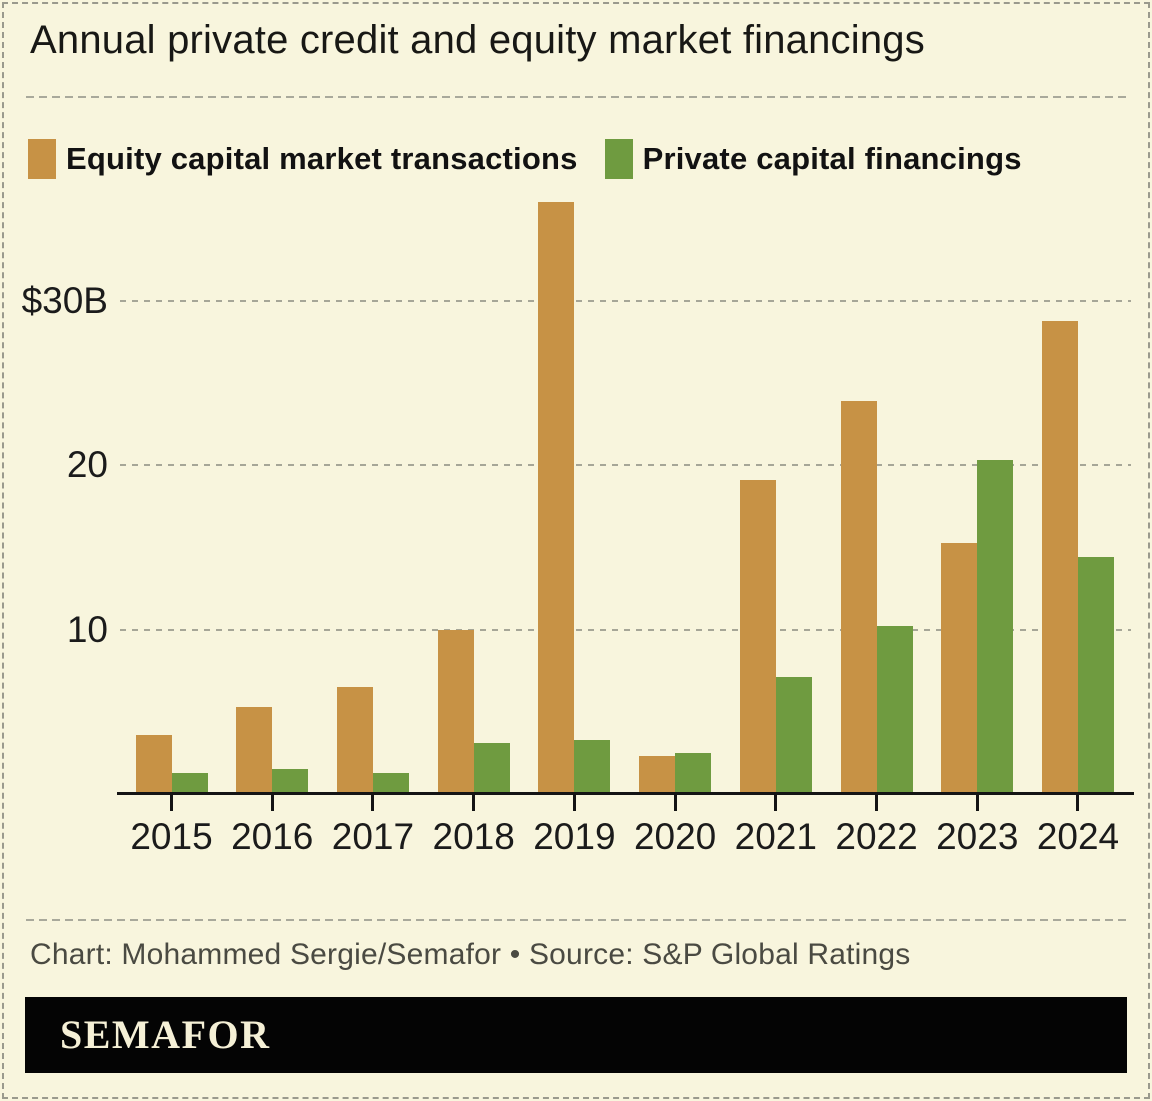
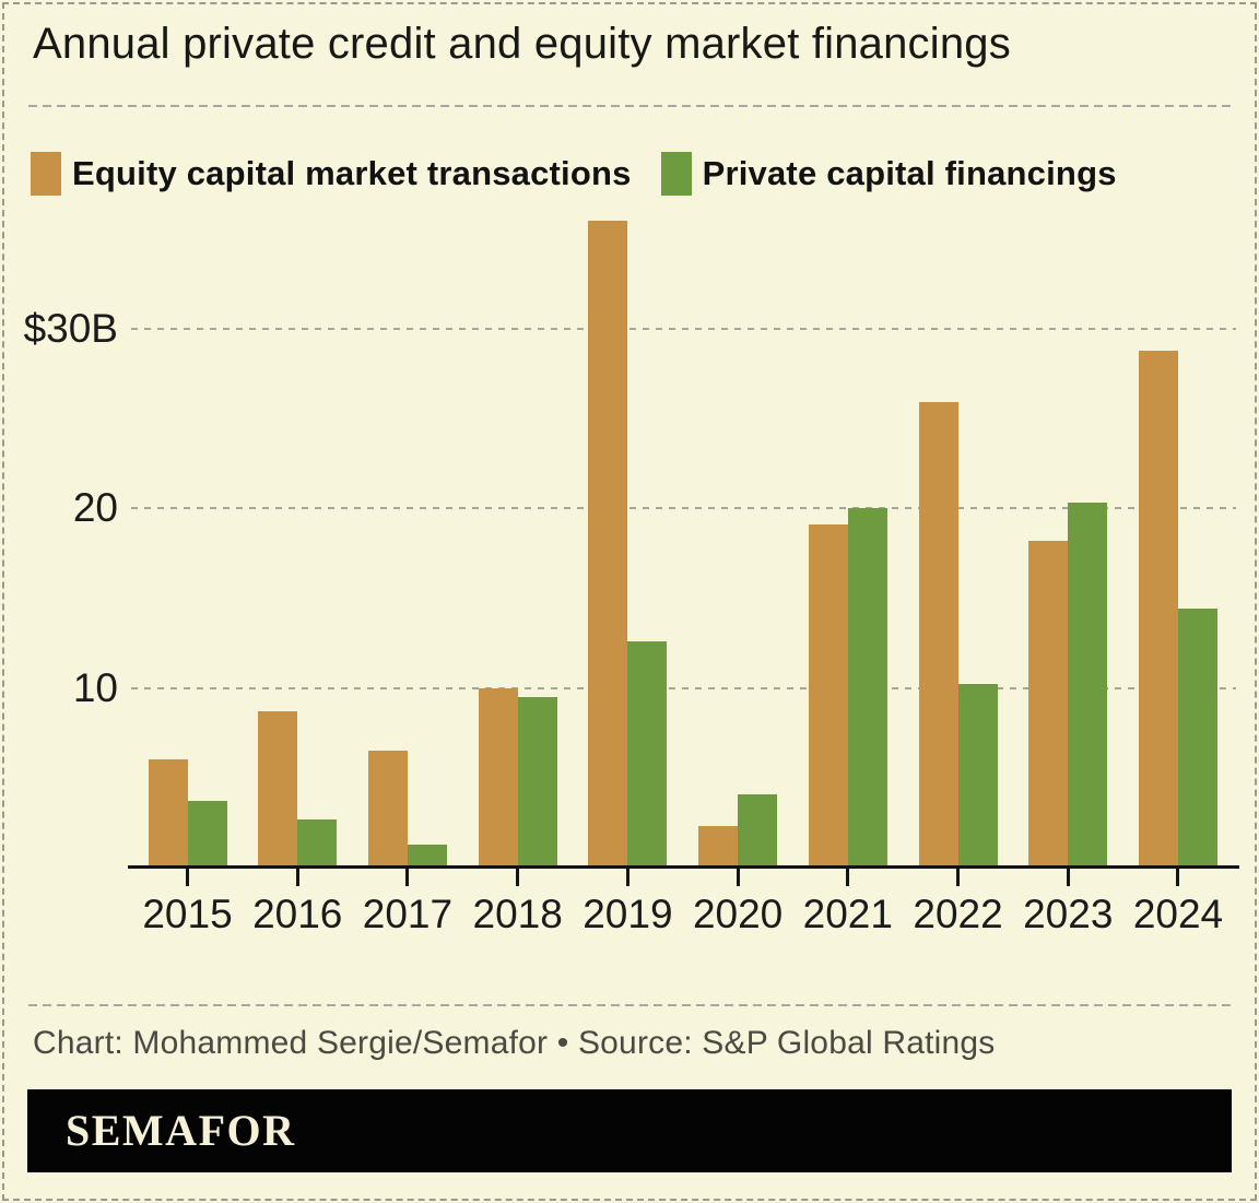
Equity capital market transactions/2015: $3.6B -> $6.0B
Private capital financings/2015: $1.3B -> $3.7B
Equity capital market transactions/2016: $5.3B -> $8.7B
Private capital financings/2016: $1.5B -> $2.7B
Private capital financings/2018: $3.1B -> $9.5B
Private capital financings/2019: $3.3B -> $12.6B
Private capital financings/2020: $2.5B -> $4.1B
Private capital financings/2021: $7.1B -> $20.0B
Equity capital market transactions/2022: $23.9B -> $25.9B
Equity capital market transactions/2023: $15.3B -> $18.2B
